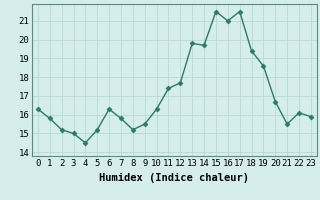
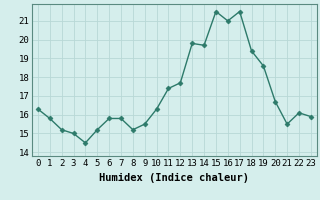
6: 16.3 -> 15.8
